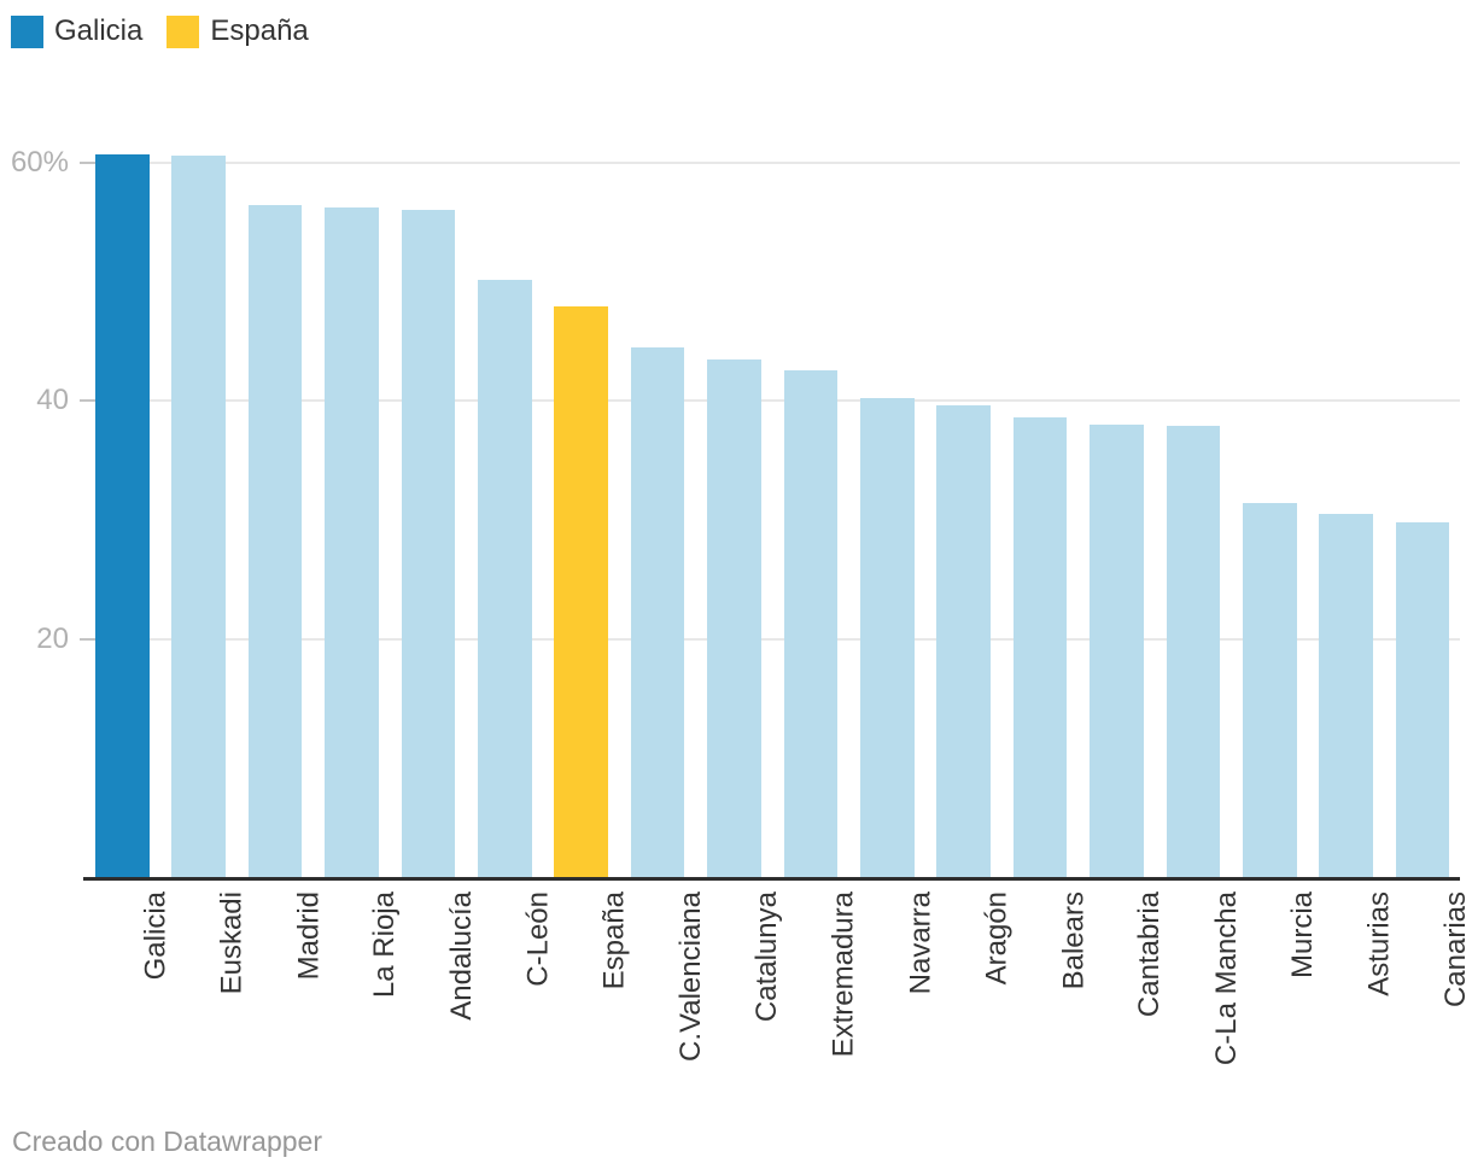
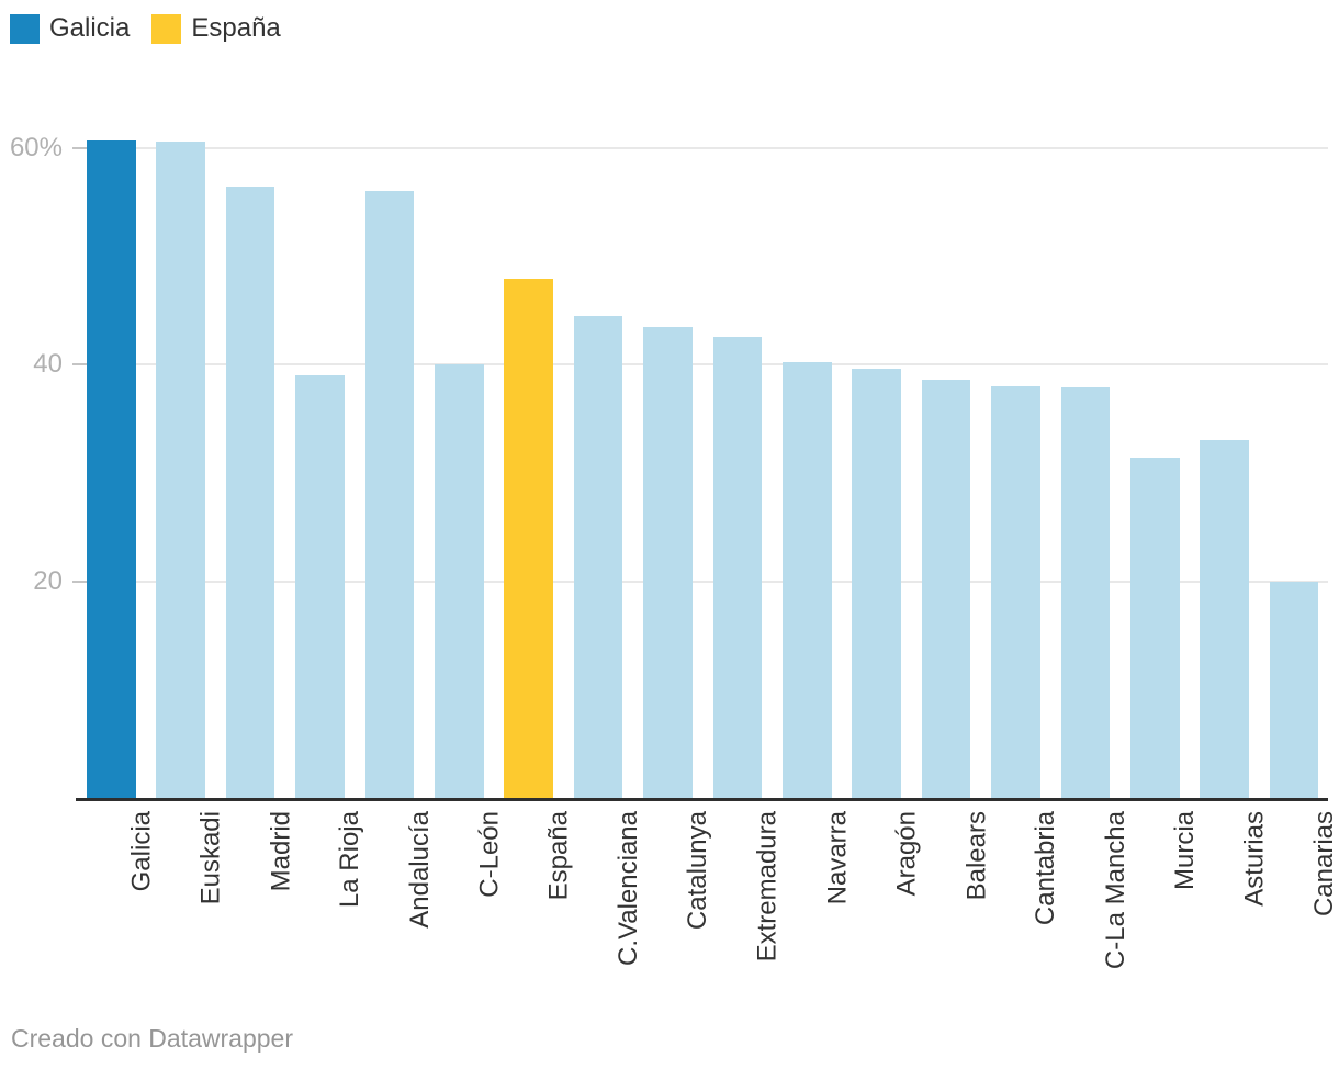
La Rioja: 56% -> 39%
C-León: 50% -> 40%
Asturias: 30% -> 33%
Canarias: 30% -> 20%
